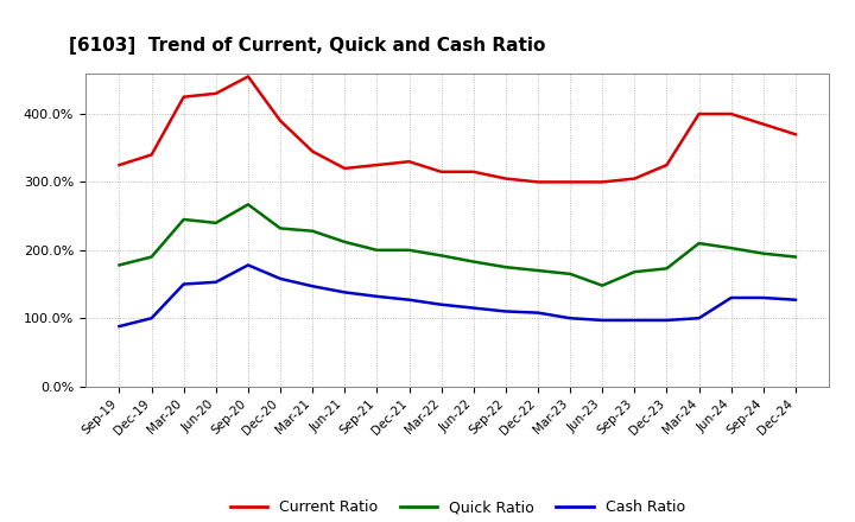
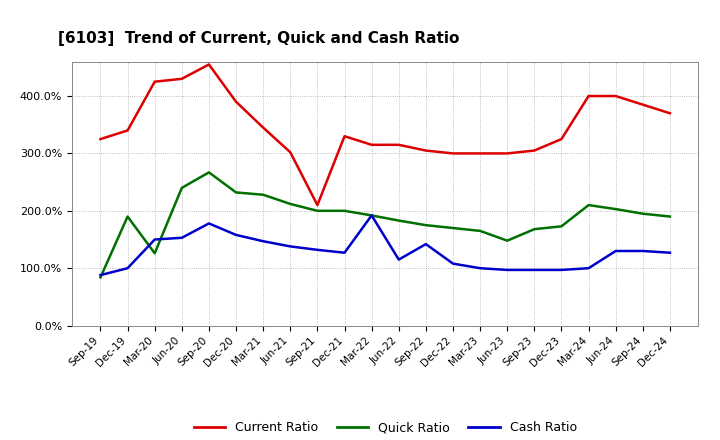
Quick Ratio/Sep-19: 178% -> 84%
Quick Ratio/Mar-20: 245% -> 126%
Current Ratio/Jun-21: 320% -> 302%
Current Ratio/Sep-21: 325% -> 210%
Cash Ratio/Mar-22: 120% -> 192%
Cash Ratio/Sep-22: 110% -> 142%
